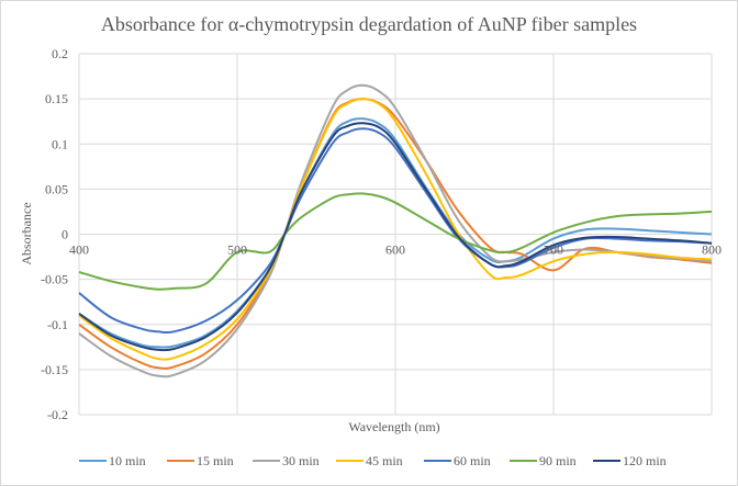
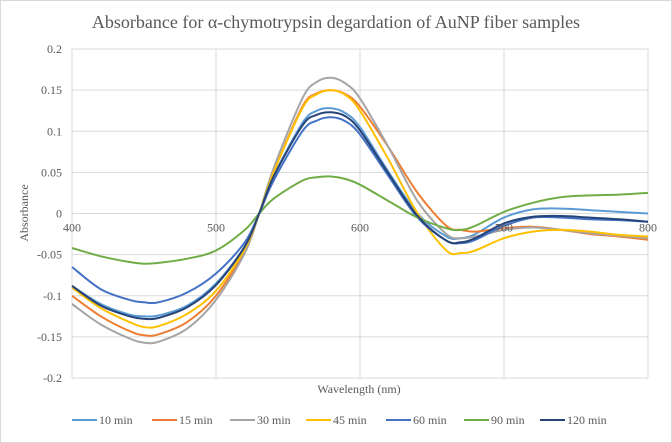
90 min/500: -0.02 -> -0.04
15 min/700: -0.04 -> -0.02
